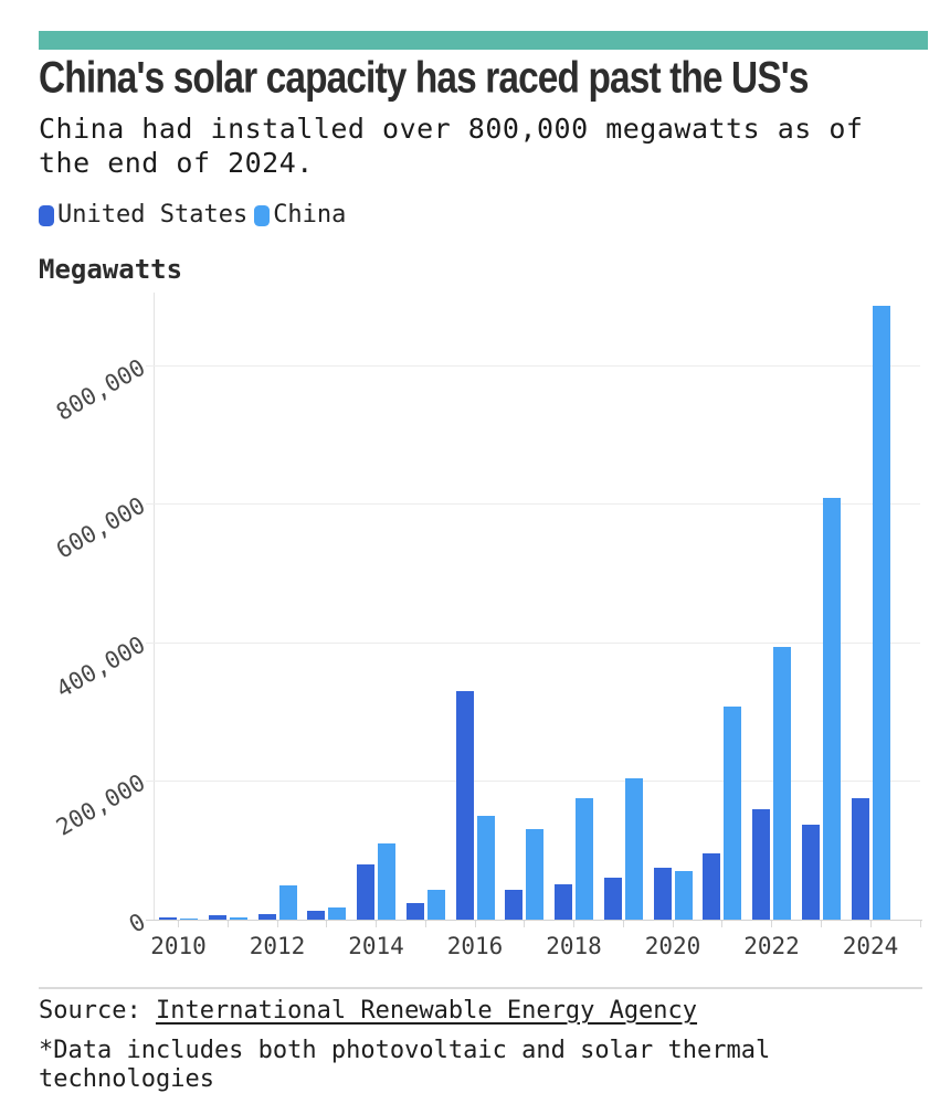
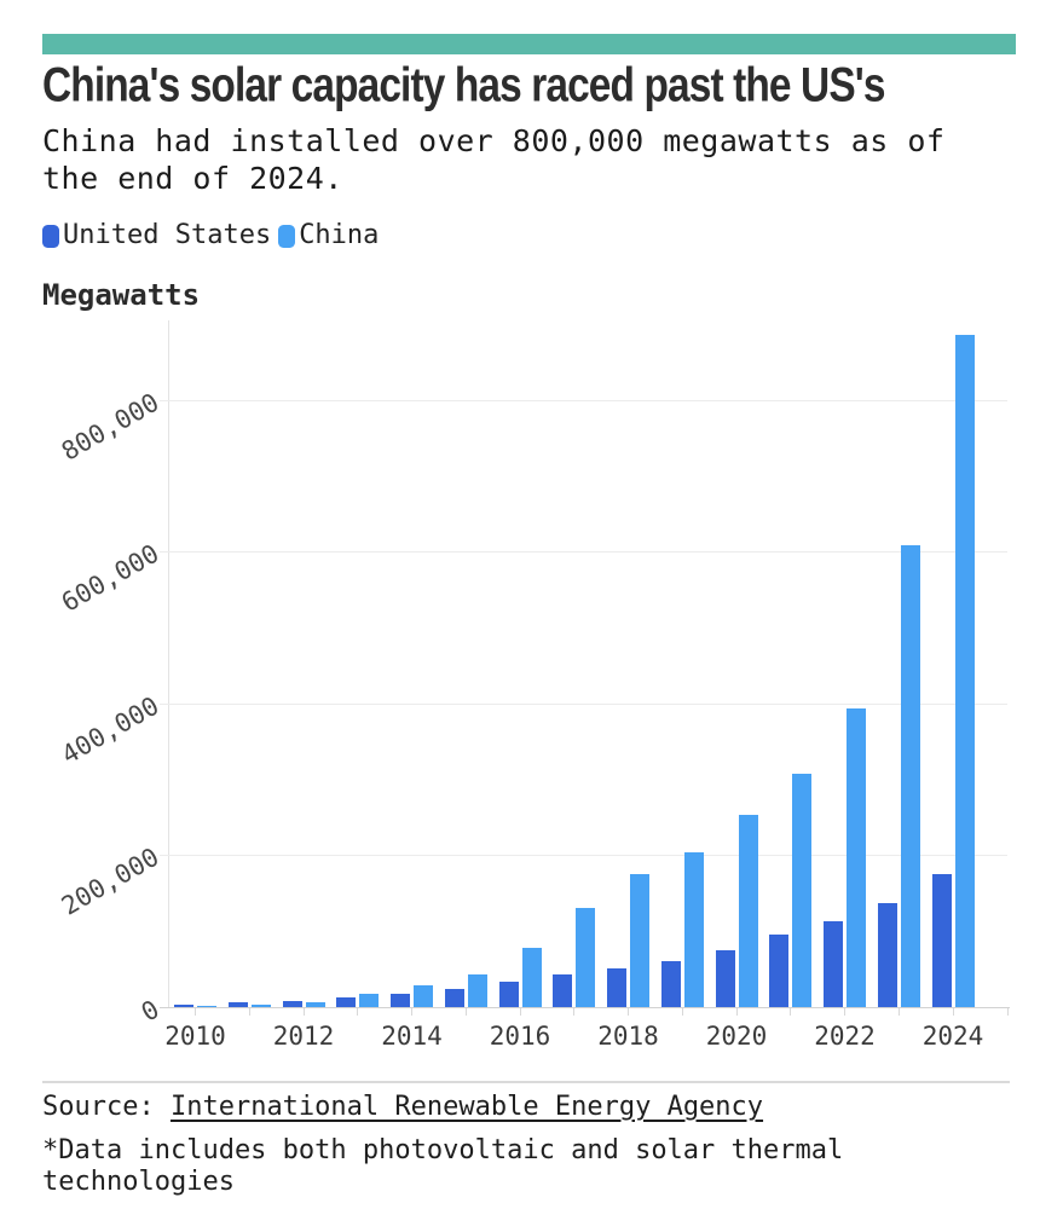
China/2012: 50000 -> 10000
United States/2014: 80000 -> 20000
China/2014: 110000 -> 30000
United States/2016: 330000 -> 30000
China/2016: 150000 -> 80000
China/2020: 70000 -> 250000
United States/2022: 160000 -> 110000
